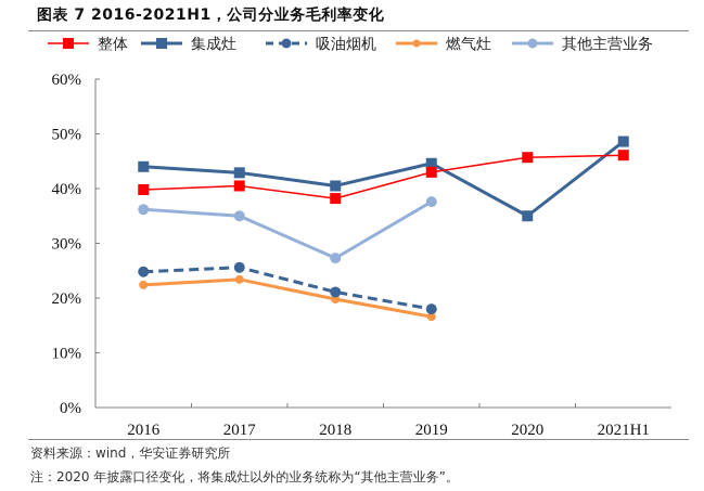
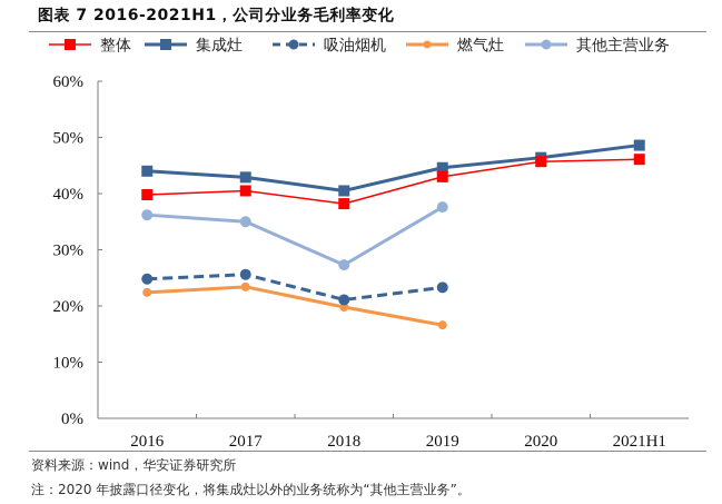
吸油烟机/2019: 18% -> 23%
集成灶/2020: 35% -> 46%
